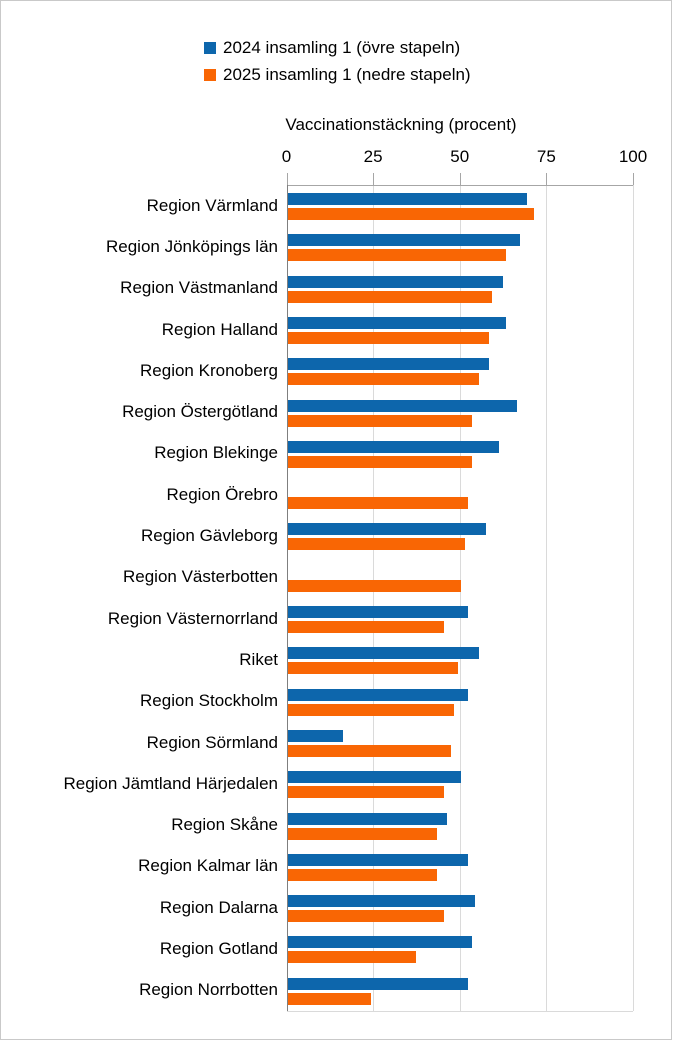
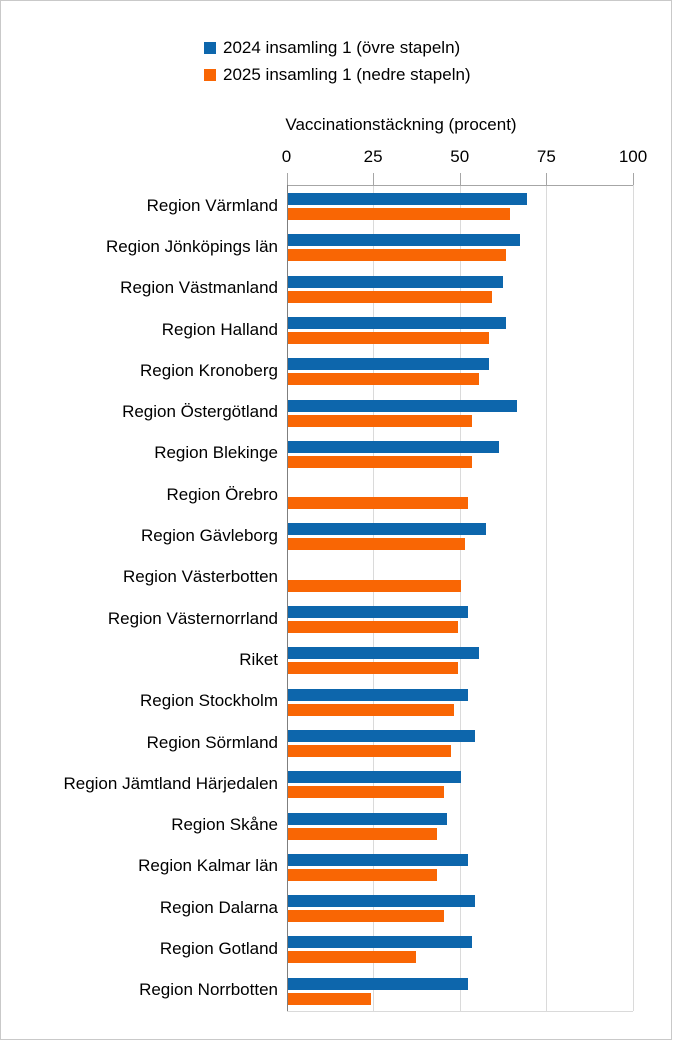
2025 insamling 1 (nedre stapeln)/Region Värmland: 71 -> 64
2025 insamling 1 (nedre stapeln)/Region Västernorrland: 45 -> 49
2024 insamling 1 (övre stapeln)/Region Sörmland: 16 -> 54
